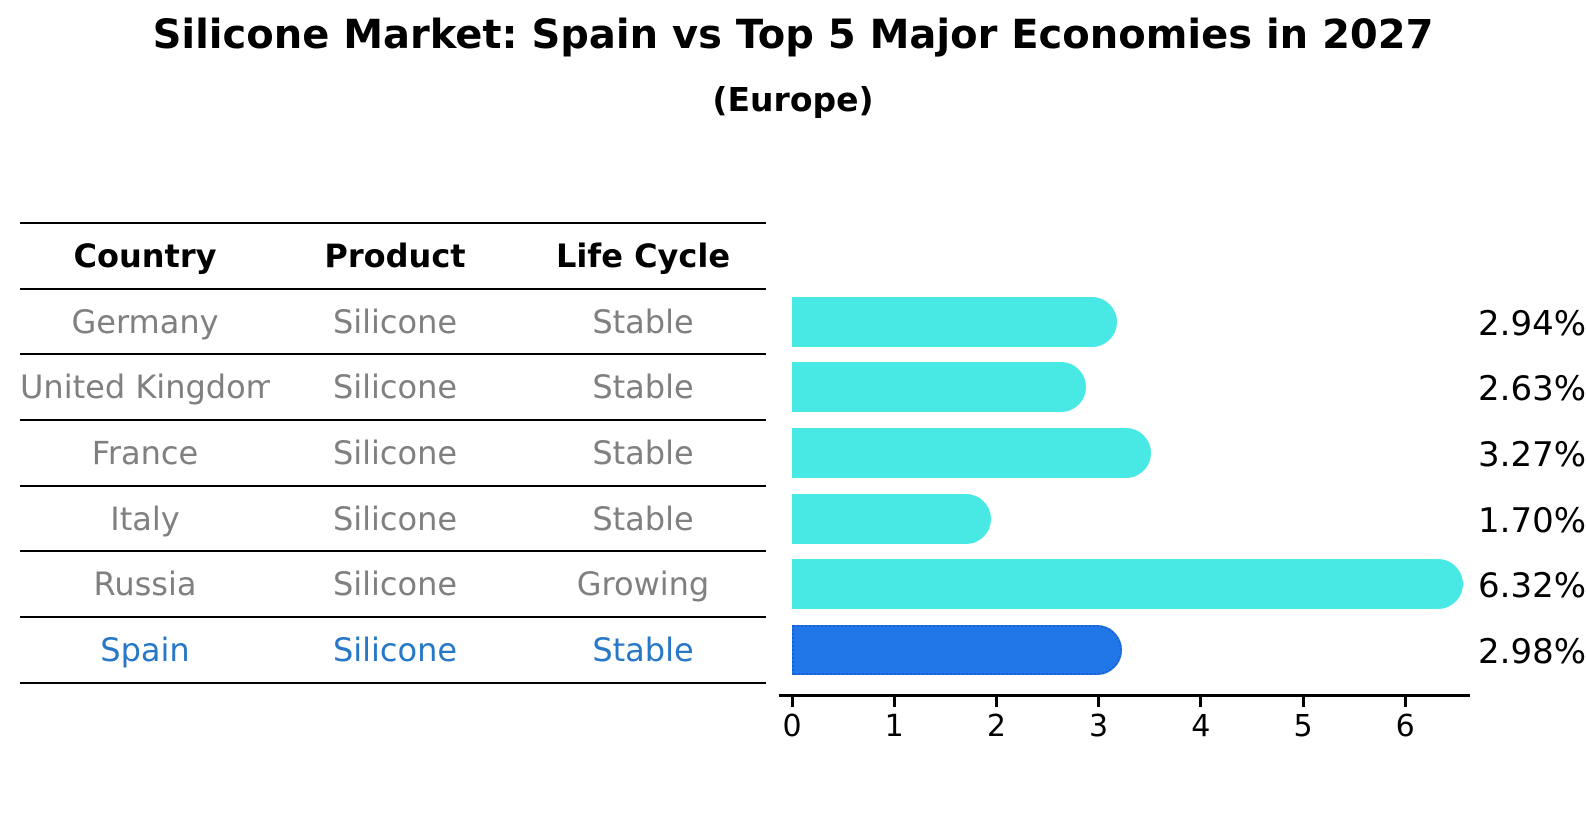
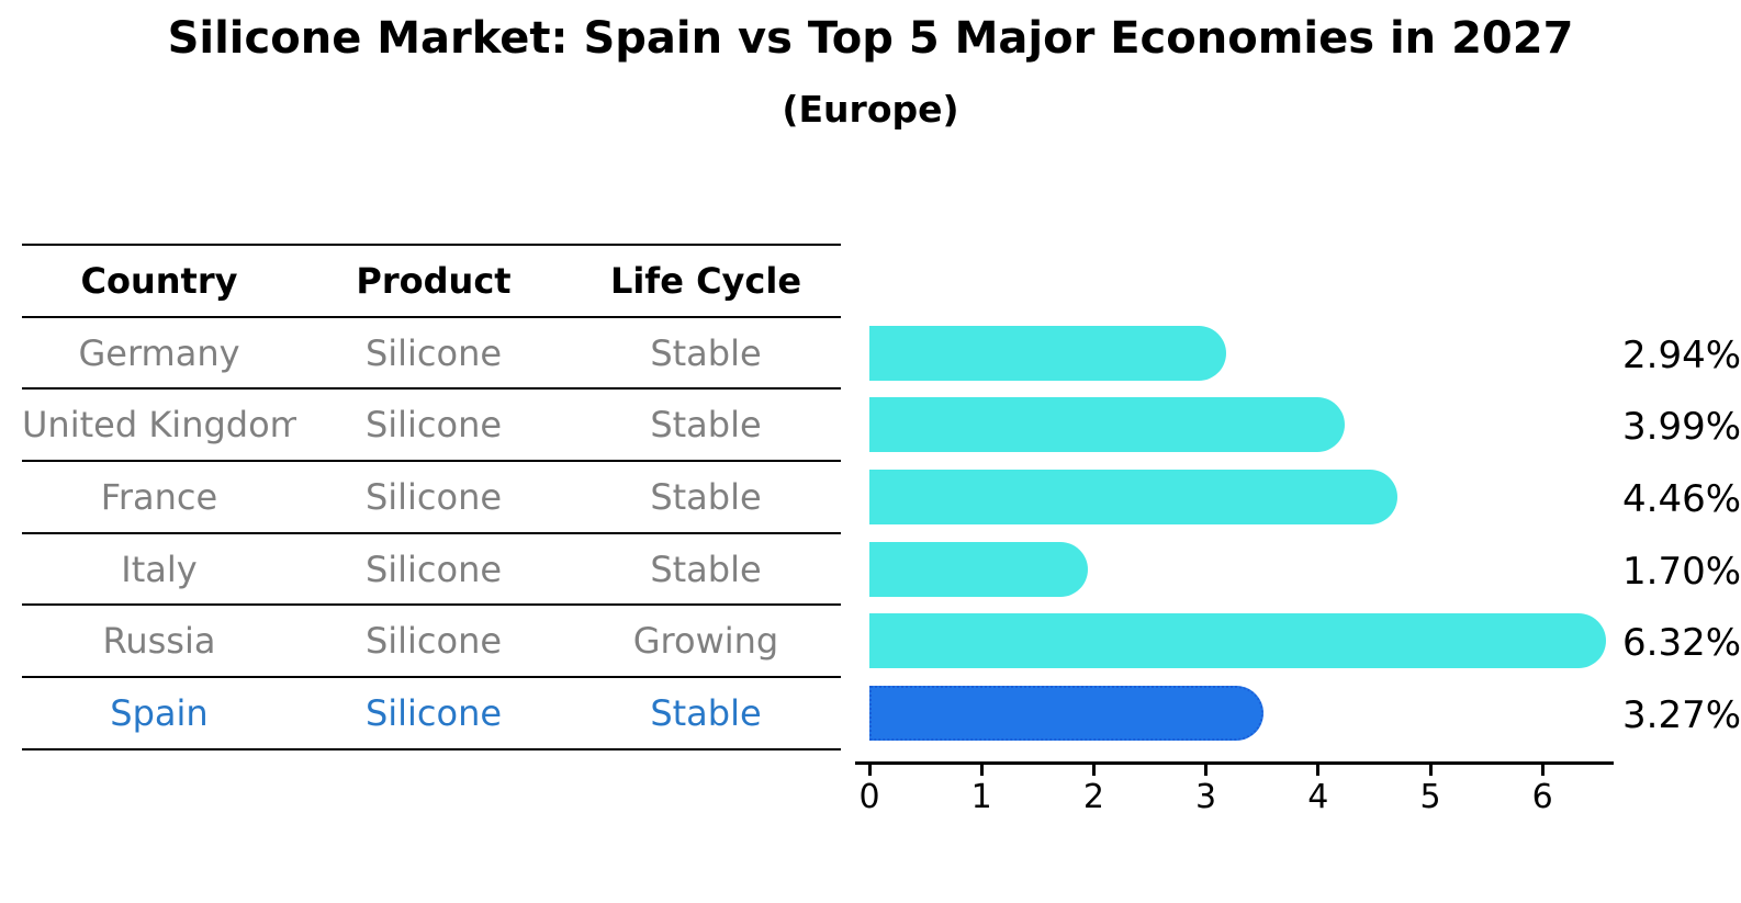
United Kingdom: 2.63% -> 3.99%
France: 3.27% -> 4.46%
Spain: 2.98% -> 3.27%
